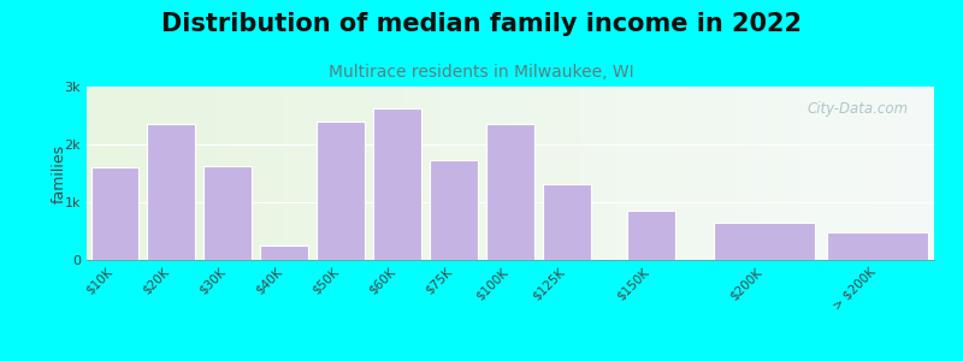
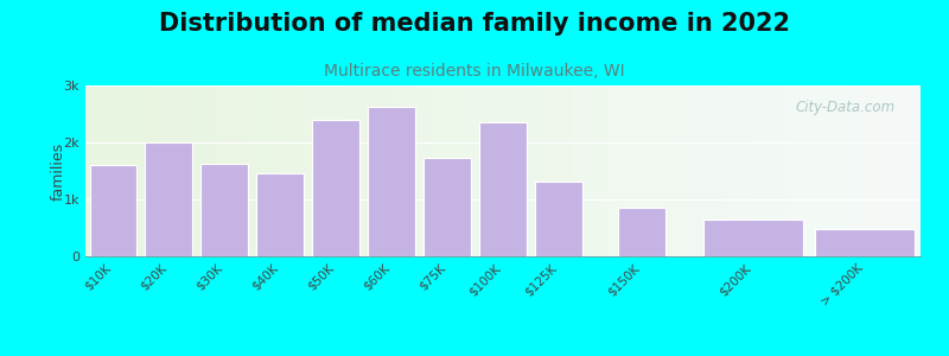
$20K: 2.35k -> 2.00k
$40K: 0.25k -> 1.45k
